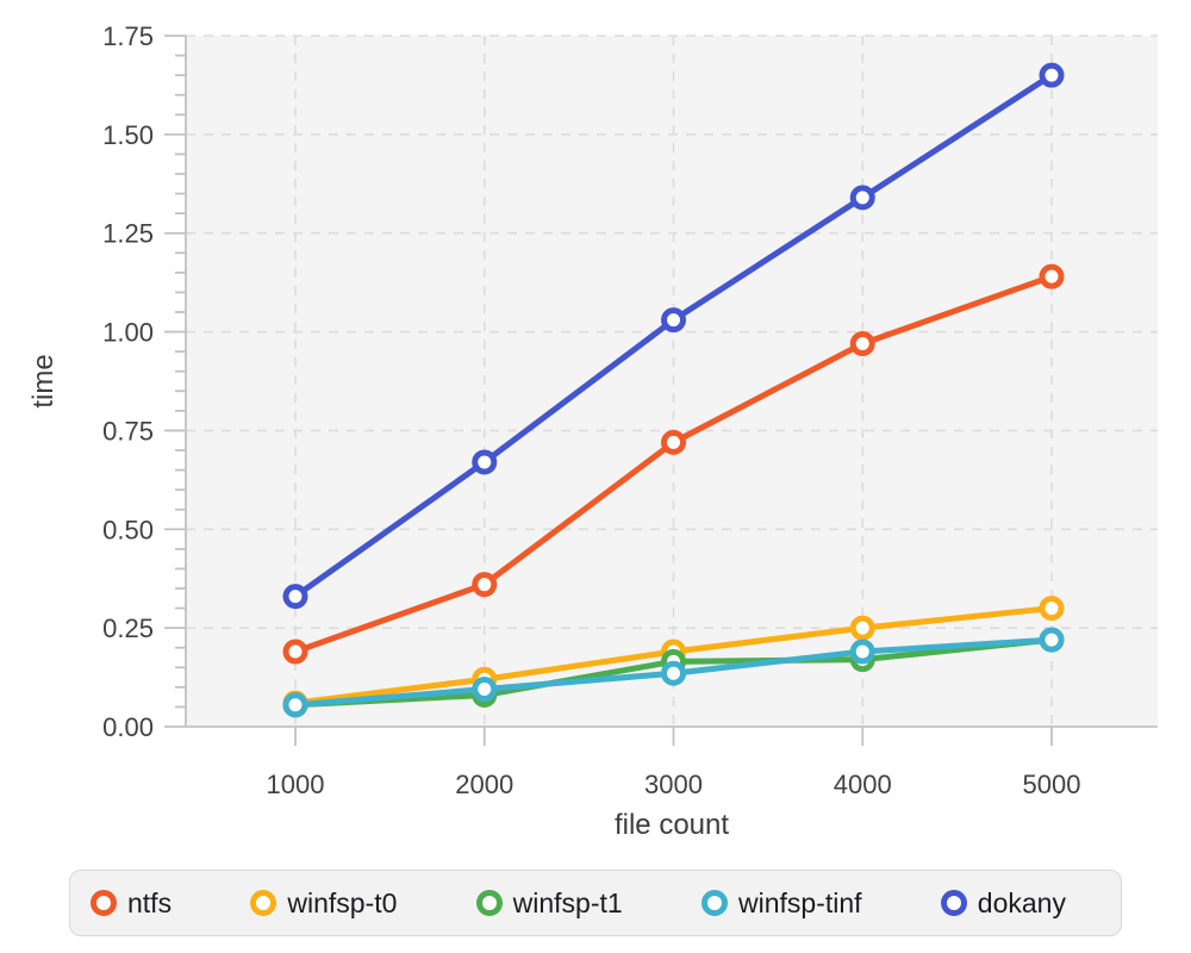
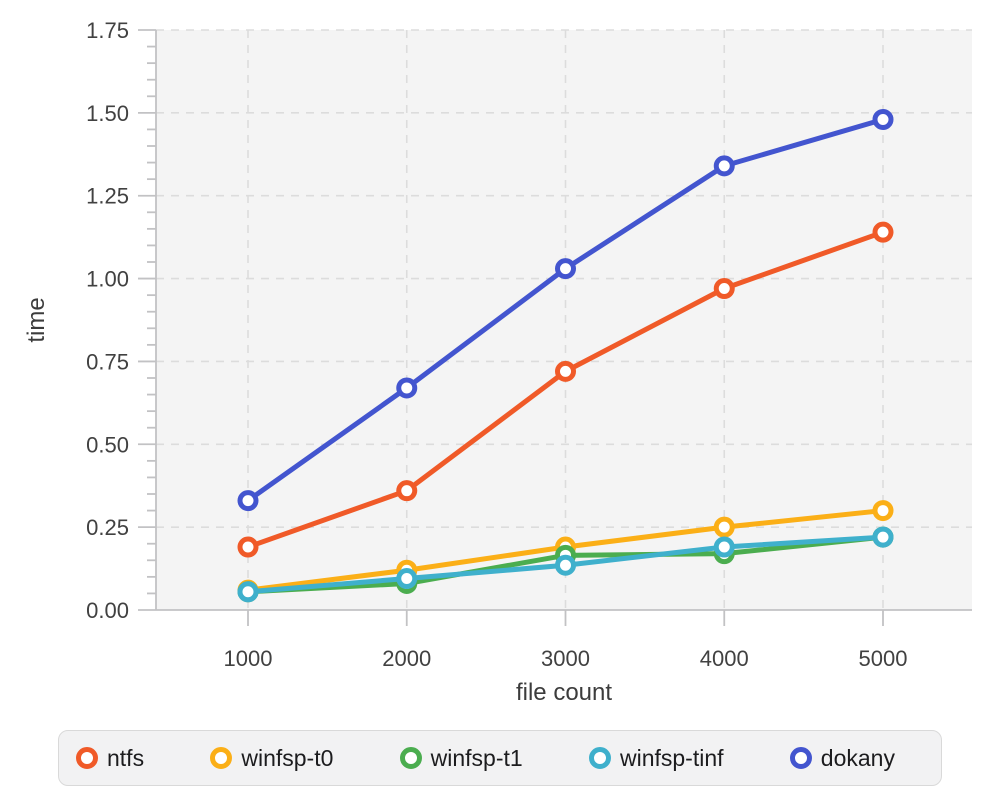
dokany/5000: 1.65 -> 1.48
